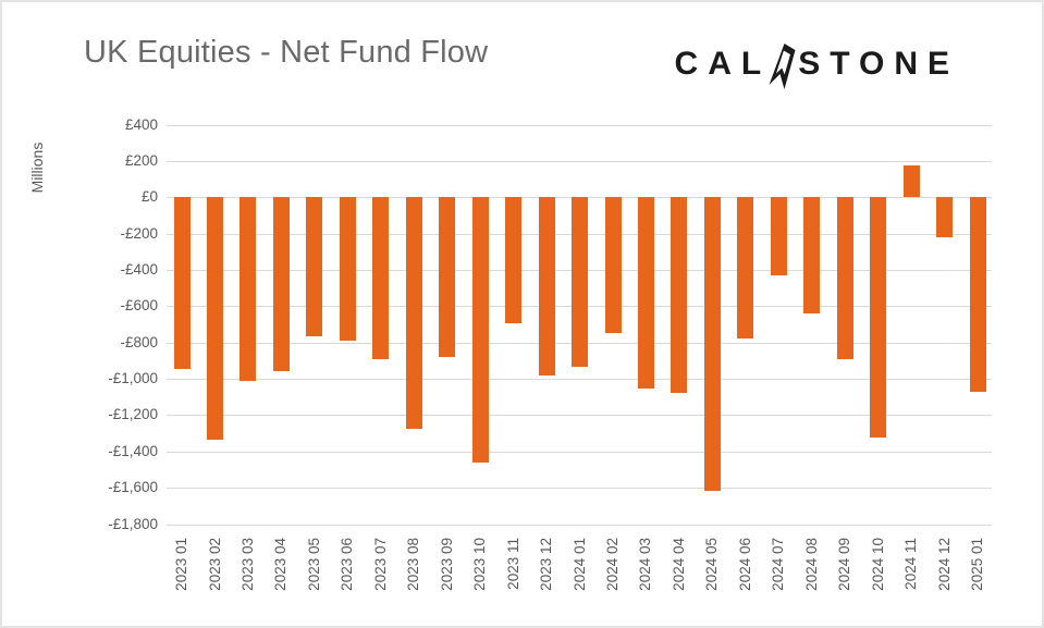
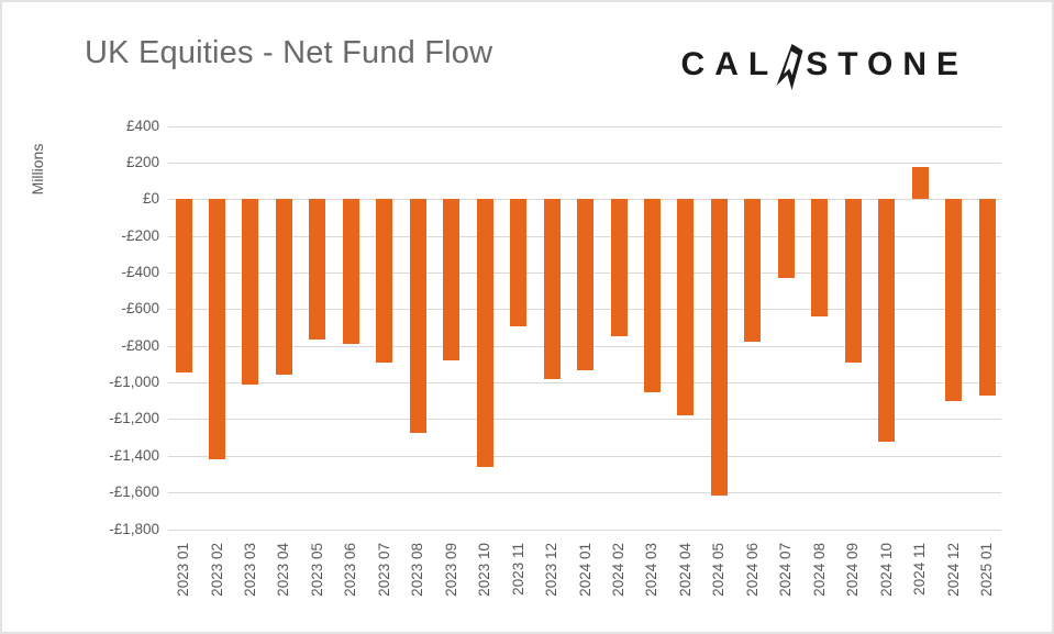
2023 02: -£1340 -> -£1420
2024 04: -£1080 -> -£1180
2024 12: -£220 -> -£1100
